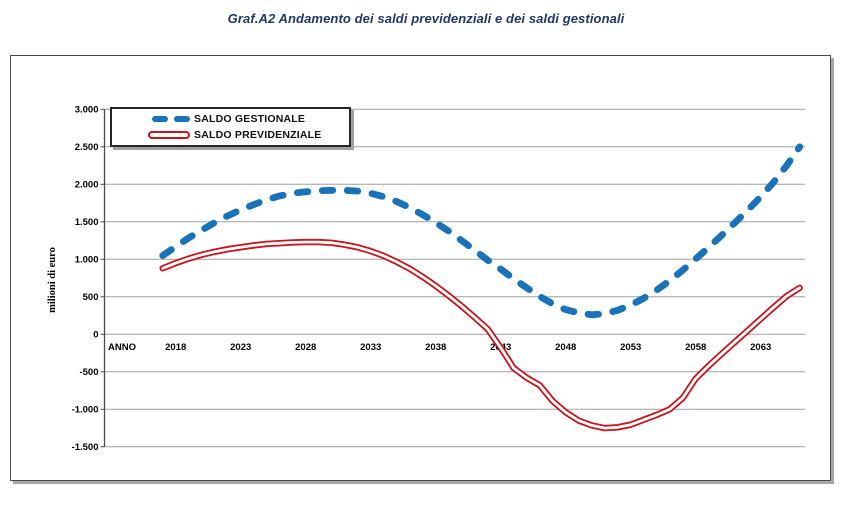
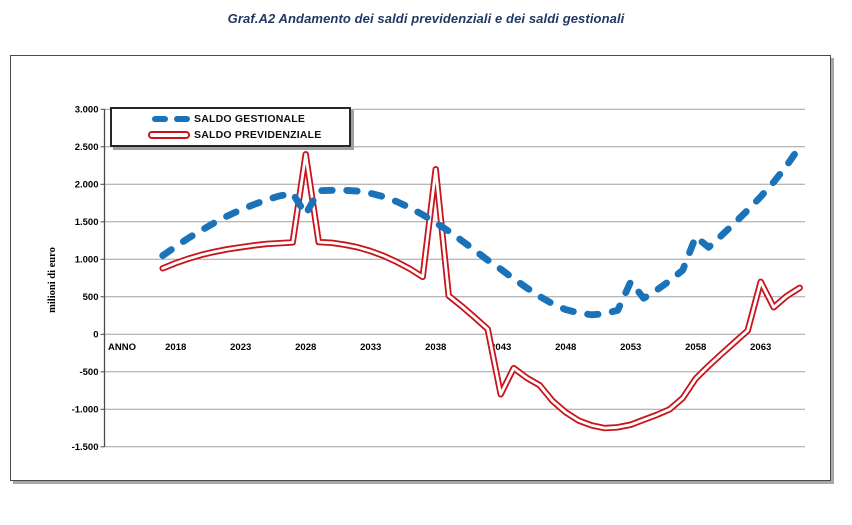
SALDO GESTIONALE/2028: 1900 -> 1600
SALDO PREVIDENZIALE/2028: 1200 -> 2400
SALDO PREVIDENZIALE/2038: 600 -> 2200
SALDO PREVIDENZIALE/2043: -200 -> -800
SALDO GESTIONALE/2053: 400 -> 700
SALDO GESTIONALE/2058: 1000 -> 1300
SALDO PREVIDENZIALE/2063: 200 -> 700
